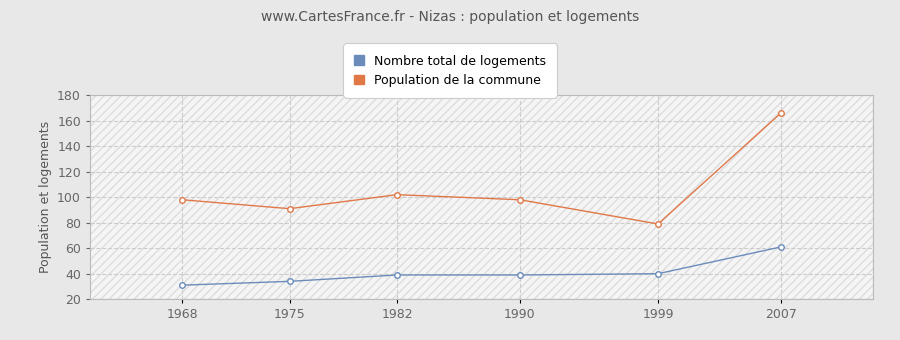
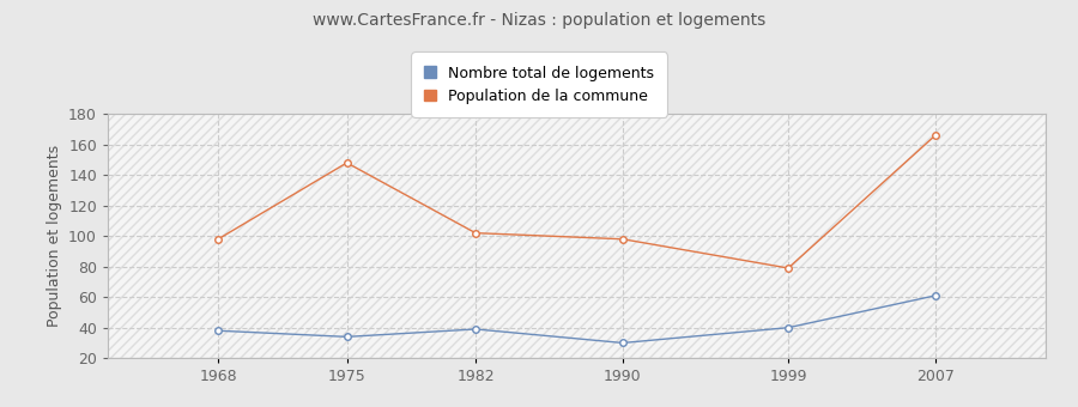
Nombre total de logements/1968: 31 -> 38
Population de la commune/1975: 91 -> 148
Nombre total de logements/1990: 39 -> 30
